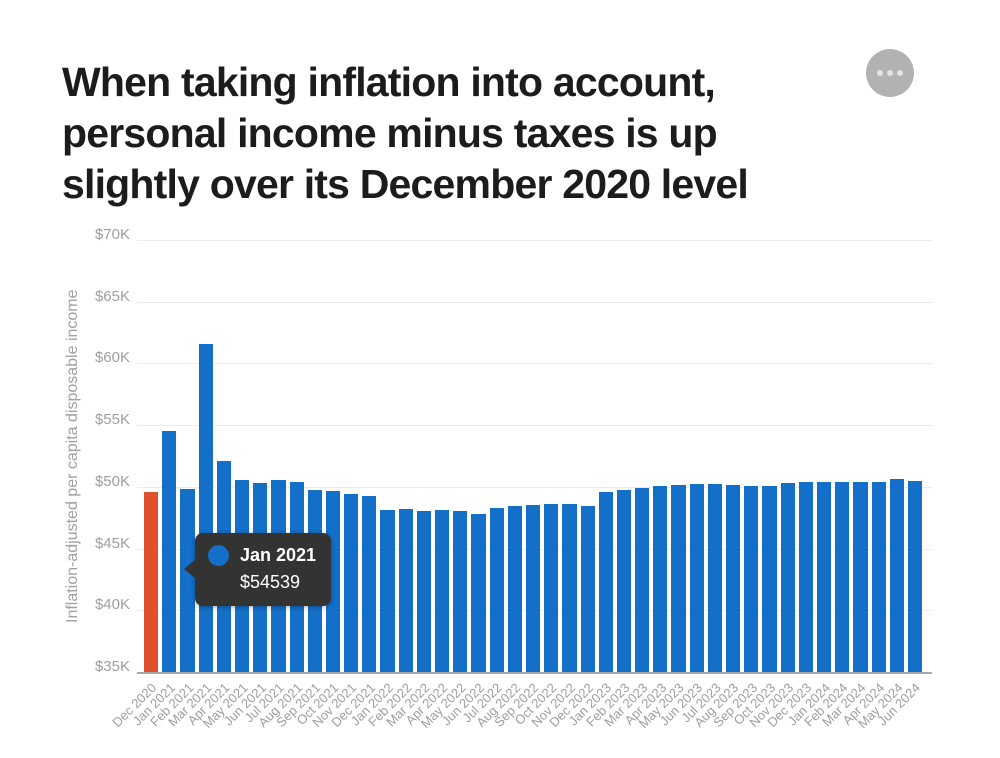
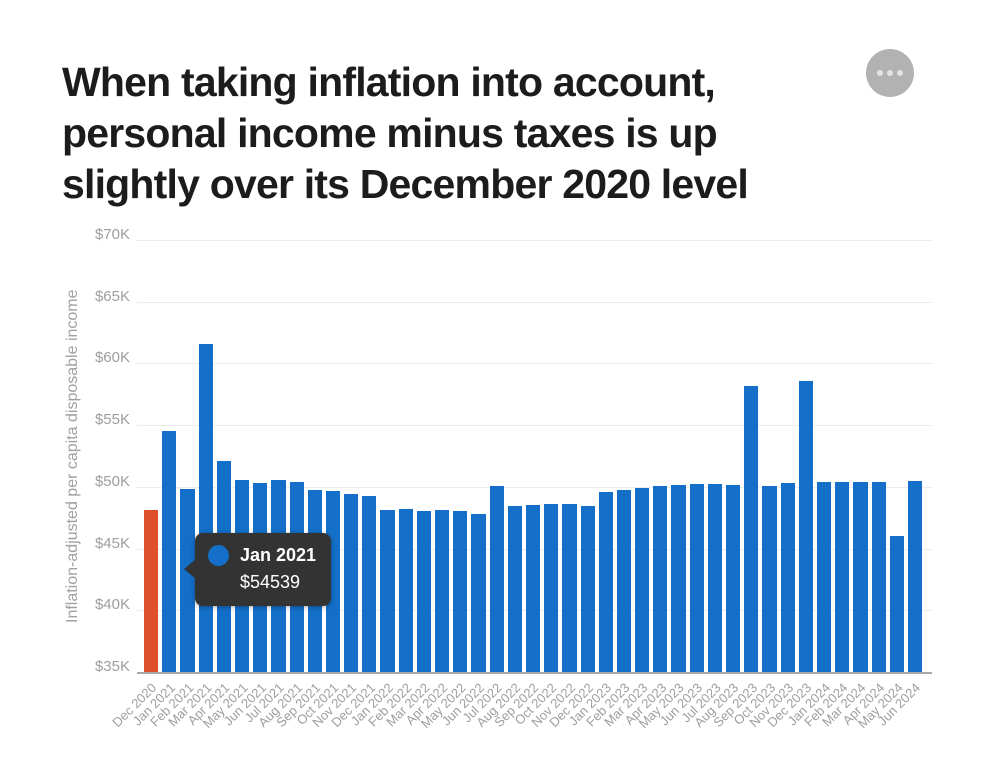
Dec 2020: $49.6K -> $48.1K
Jul 2022: $48.3K -> $50.1K
Sep 2023: $50.0K -> $58.2K
Dec 2023: $50.4K -> $58.6K
May 2024: $50.6K -> $46.0K
